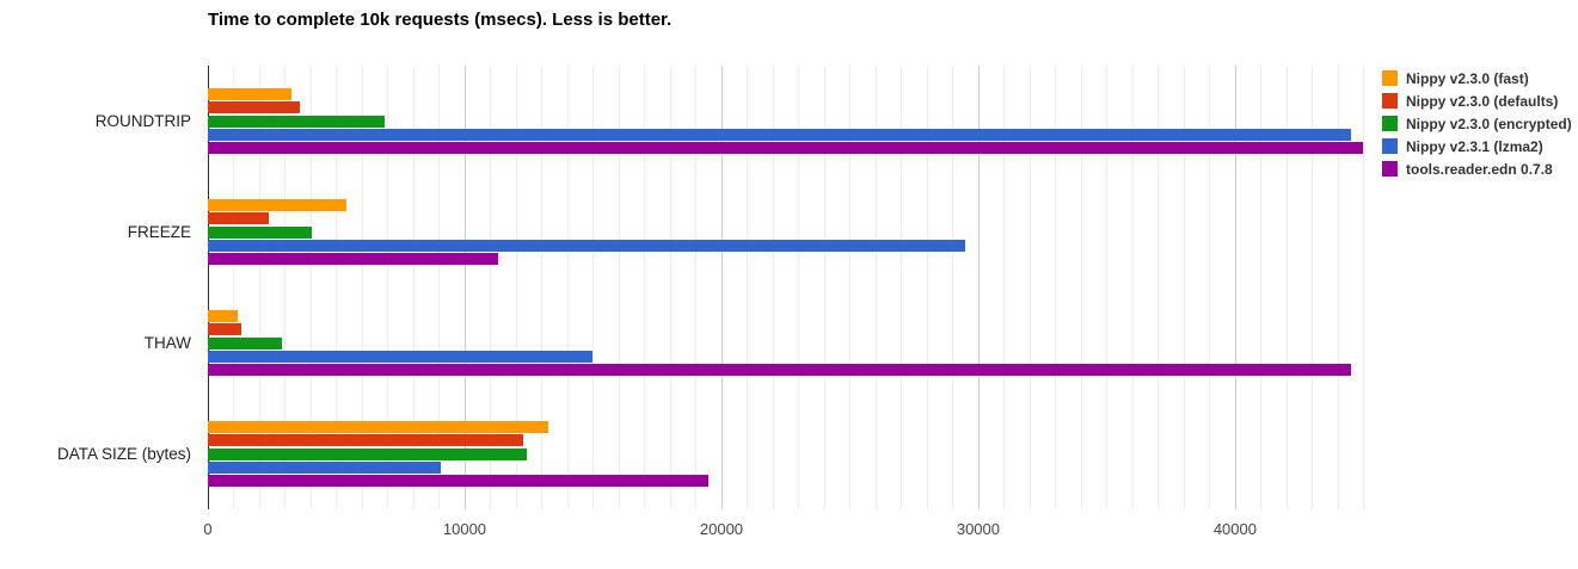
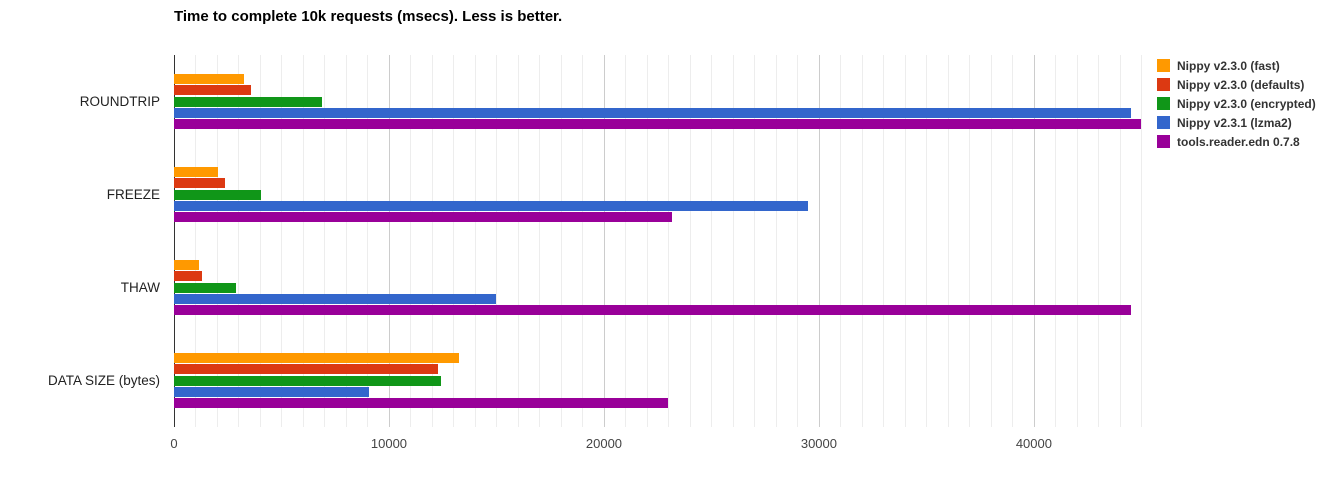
Nippy v2.3.0 (fast)/FREEZE: 5400 -> 2000
tools.reader.edn 0.7.8/FREEZE: 11300 -> 23200
tools.reader.edn 0.7.8/DATA SIZE (bytes): 19500 -> 23000
